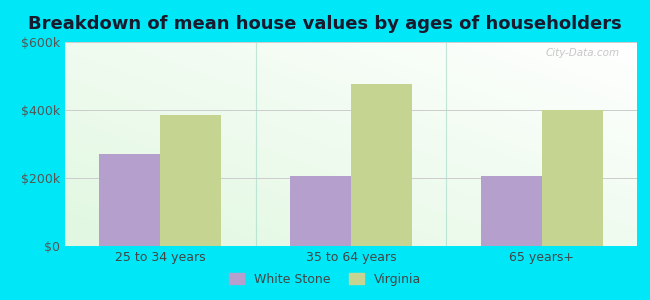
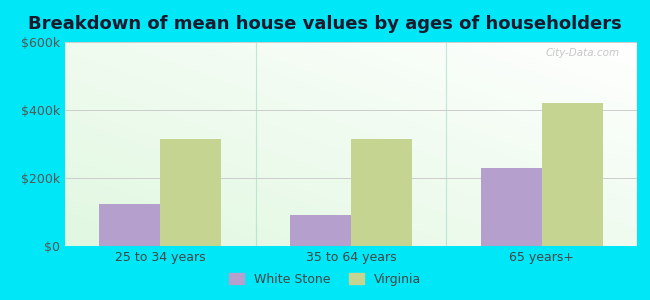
White Stone/25 to 34 years: $270k -> $125k
Virginia/25 to 34 years: $385k -> $315k
White Stone/35 to 64 years: $205k -> $90k
Virginia/35 to 64 years: $475k -> $315k
White Stone/65 years+: $205k -> $230k
Virginia/65 years+: $400k -> $420k
